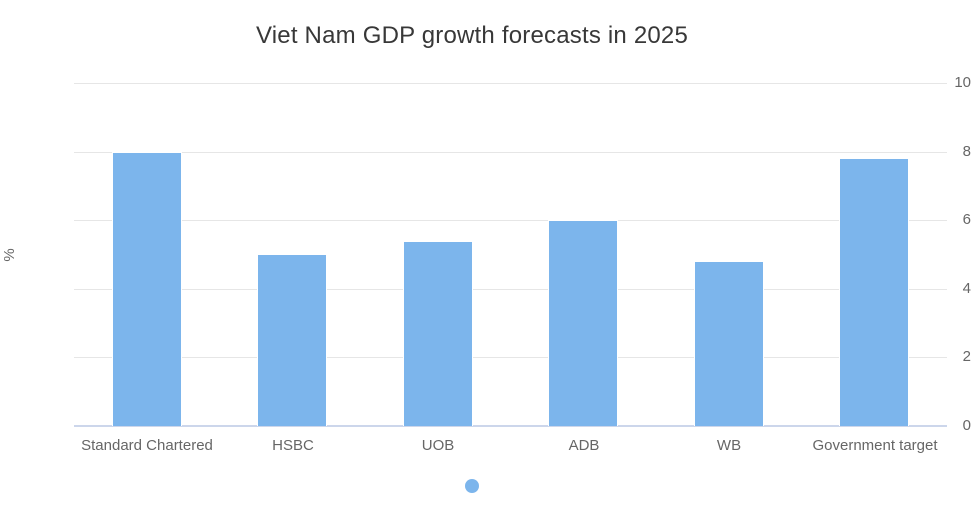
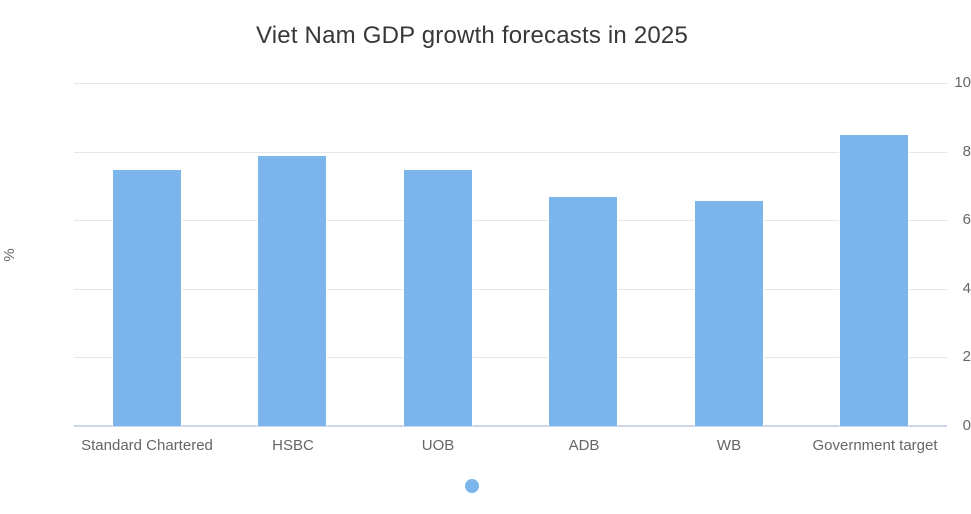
Standard Chartered: 8.0 -> 7.5
HSBC: 5.0 -> 7.9
UOB: 5.4 -> 7.5
ADB: 6.0 -> 6.7
WB: 4.8 -> 6.6
Government target: 7.8 -> 8.5
